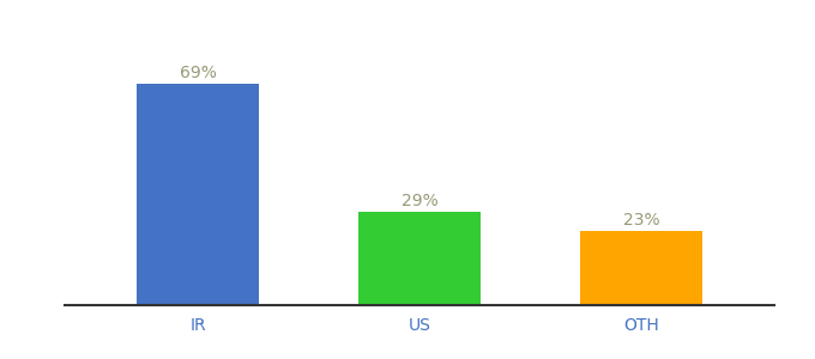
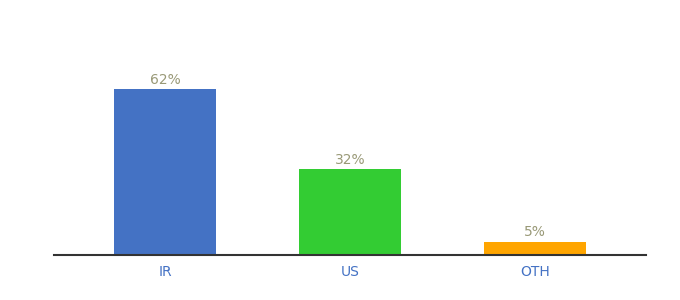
IR: 69% -> 62%
US: 29% -> 32%
OTH: 23% -> 5%
